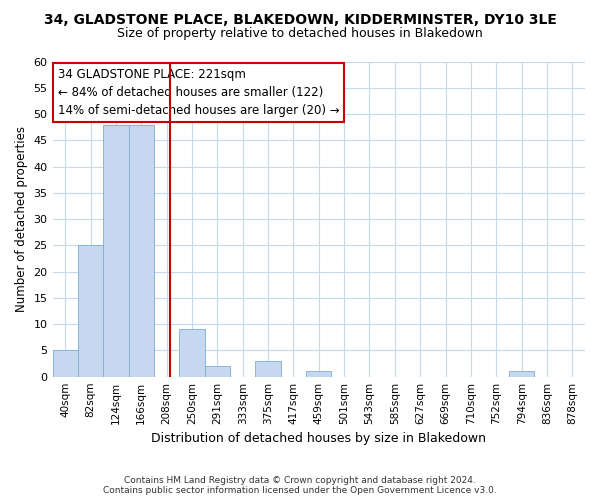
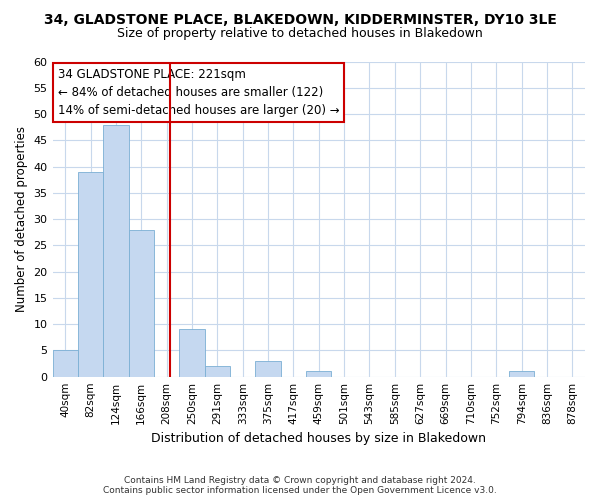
82sqm: 25 -> 39
166sqm: 48 -> 28
